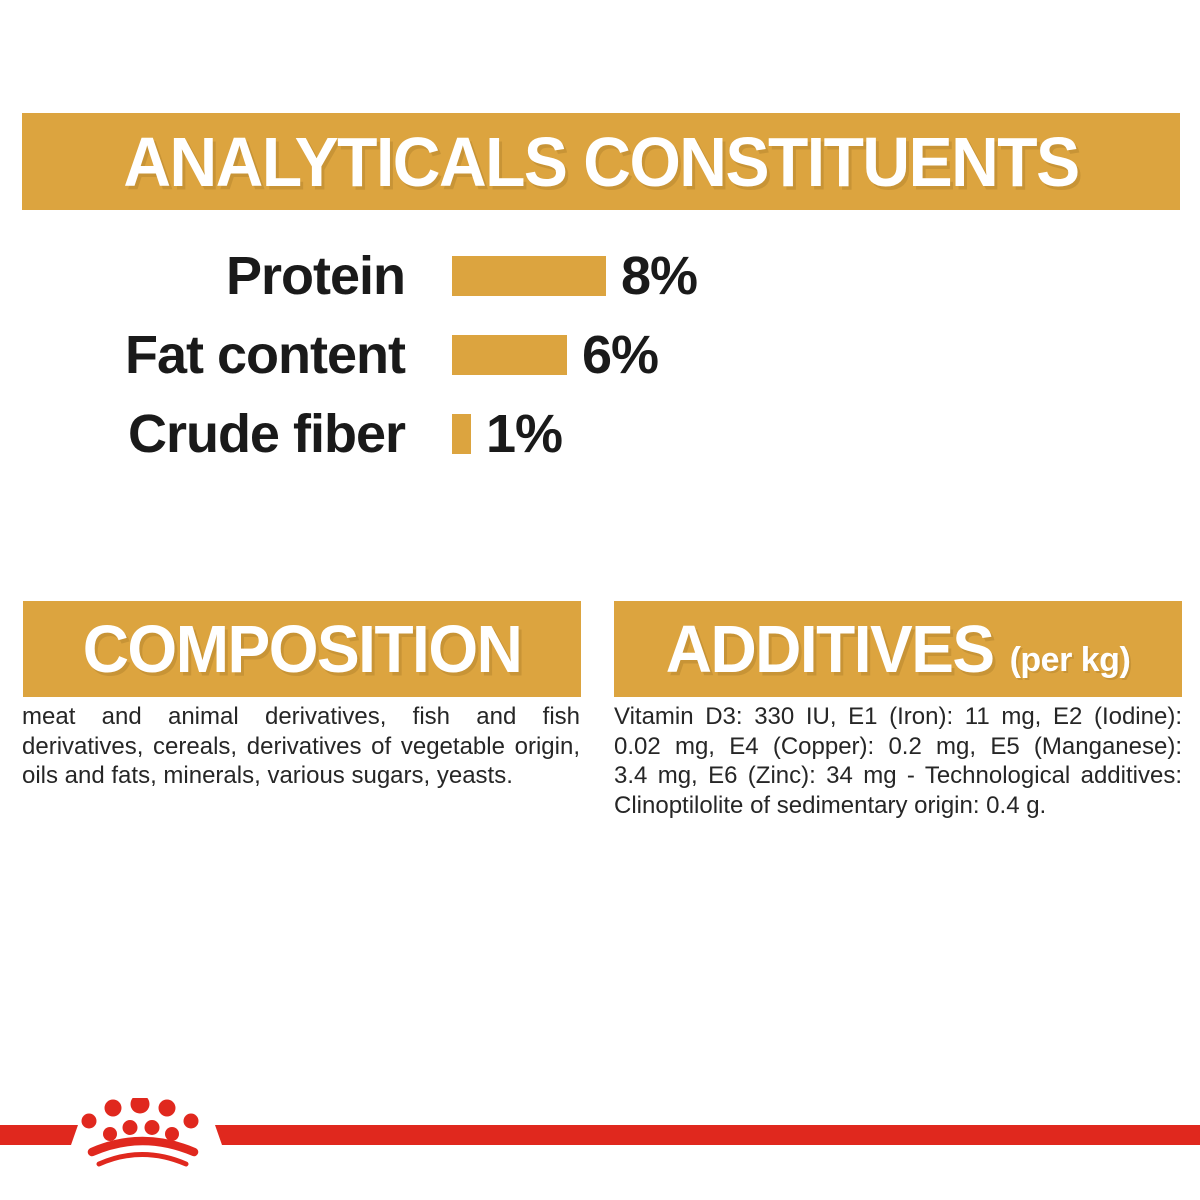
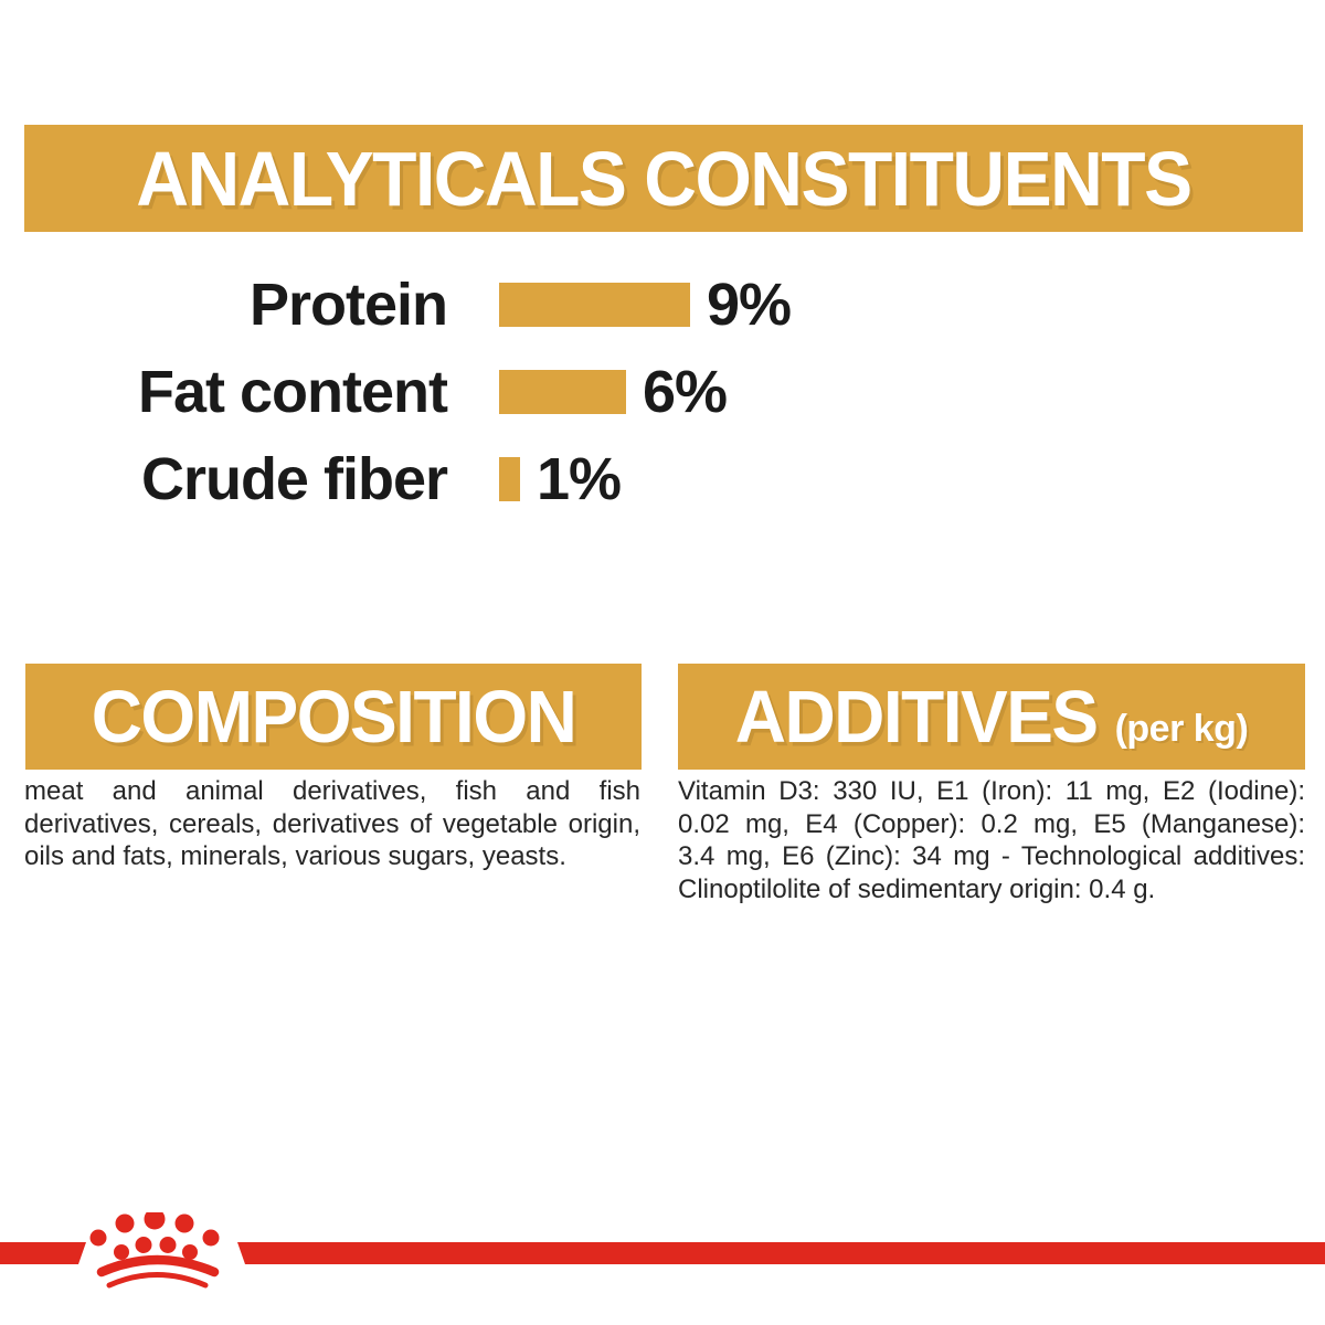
Protein: 8% -> 9%
